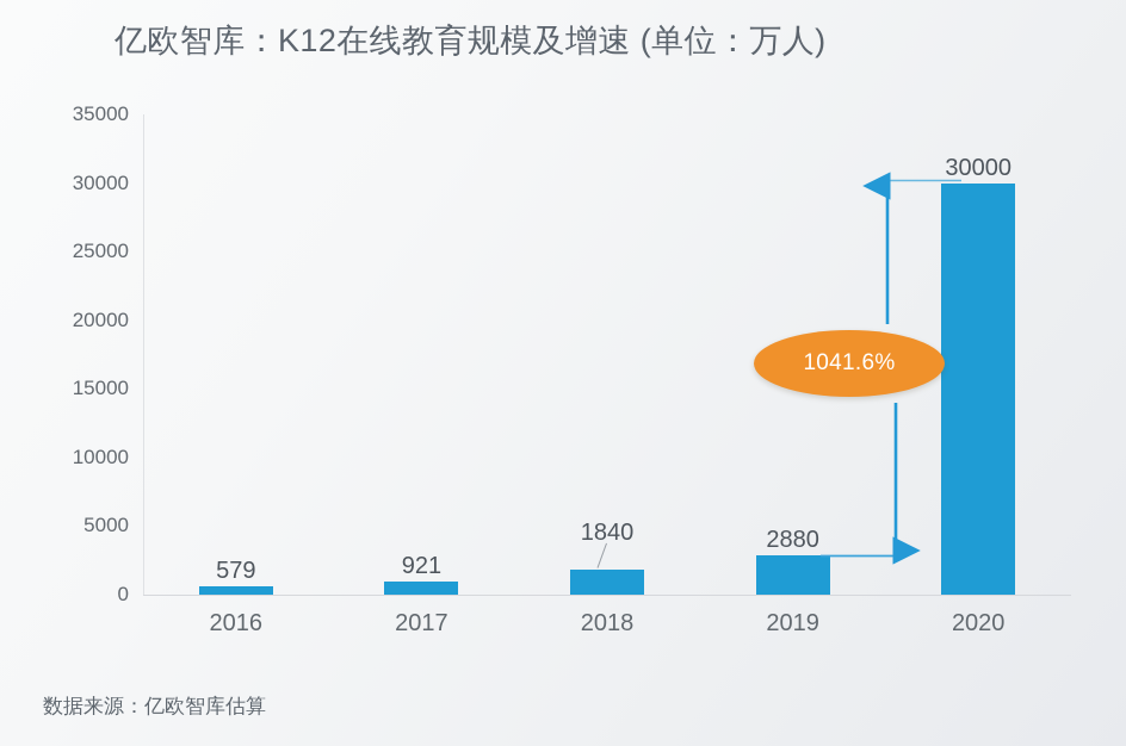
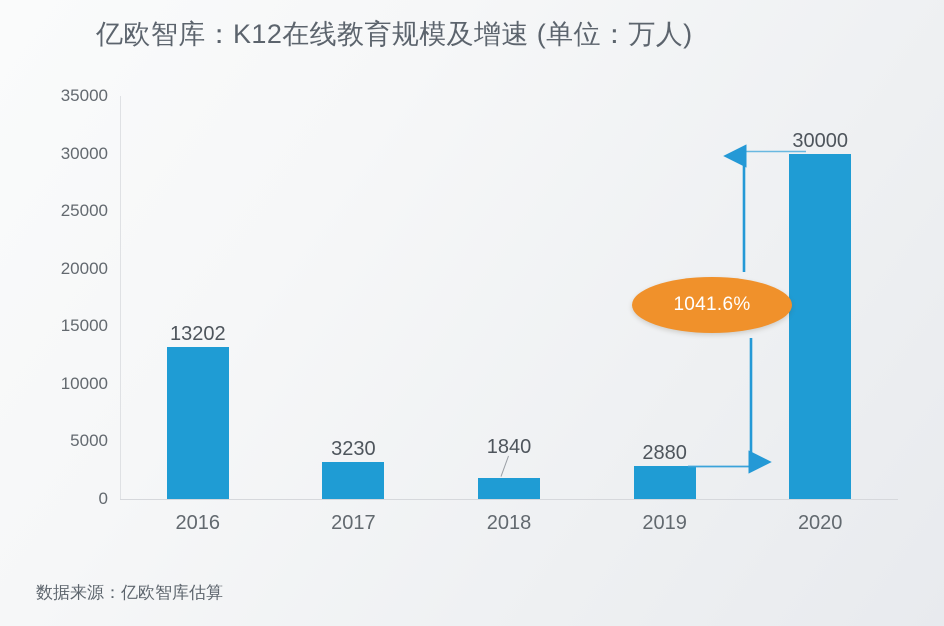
2016: 579 -> 13202
2017: 921 -> 3230
